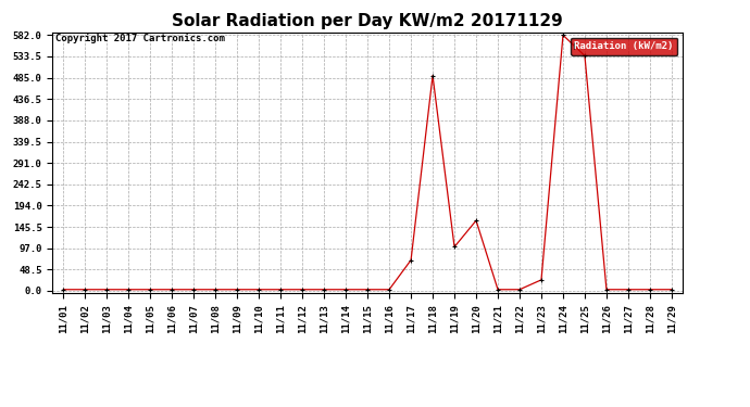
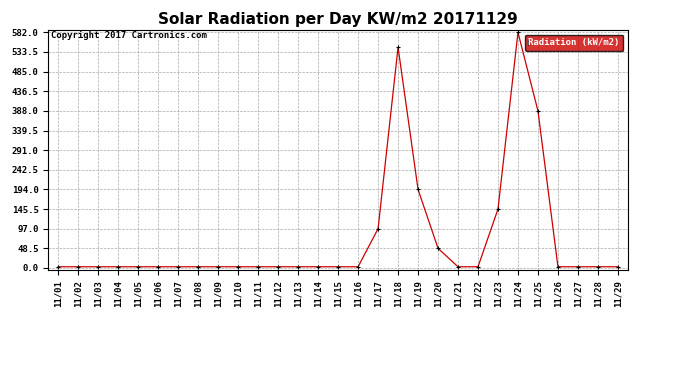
11/17: 70 -> 97
11/18: 490 -> 545
11/19: 100 -> 194
11/20: 160 -> 48
11/23: 25 -> 146
11/25: 535 -> 388
